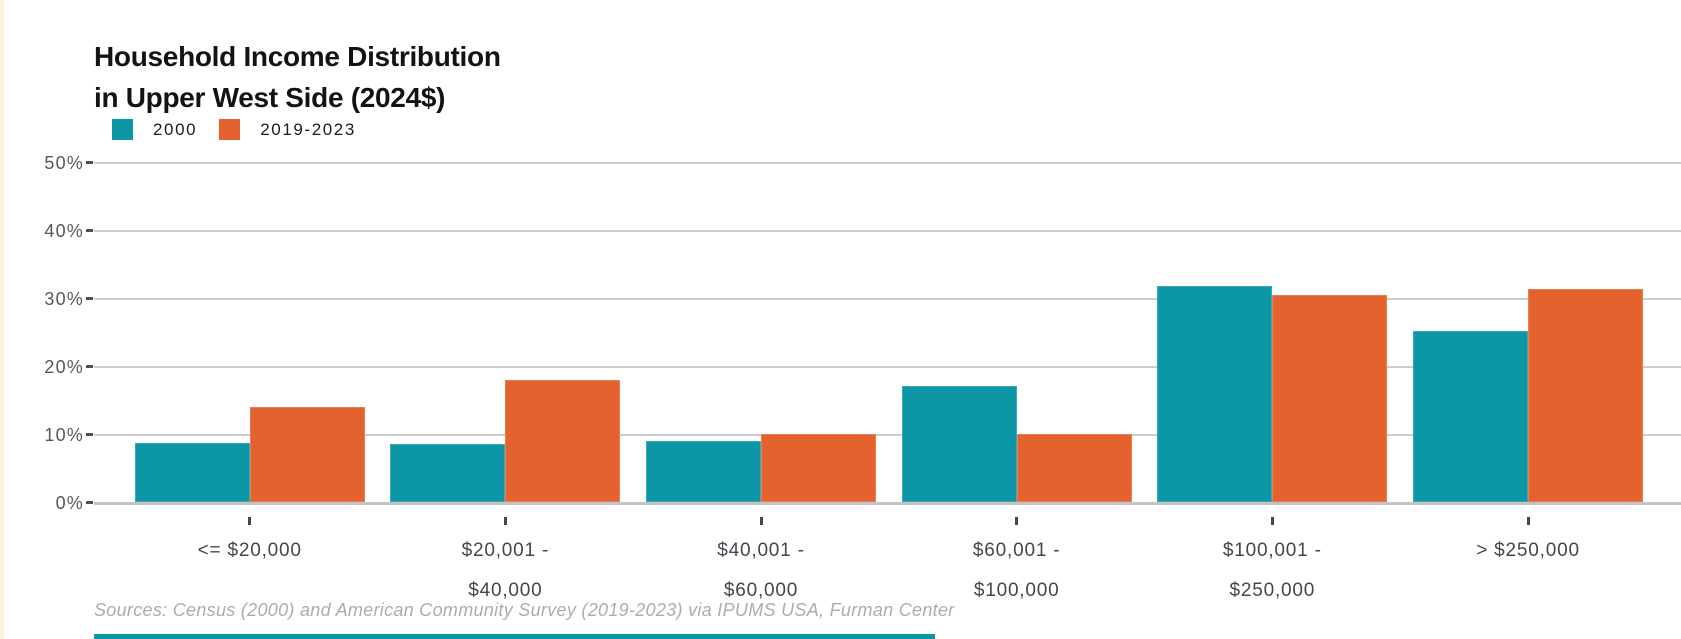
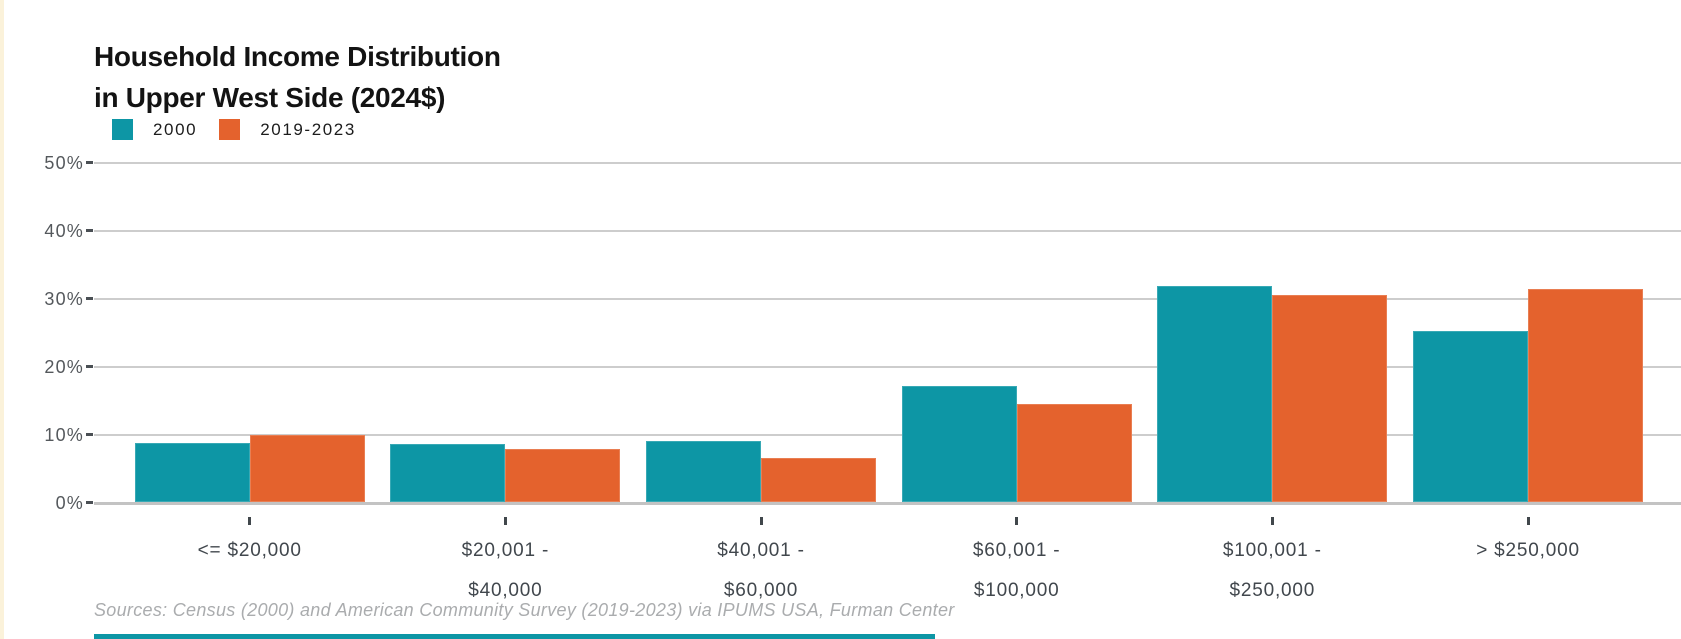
2019-2023/<= $20,000: 14% -> 10%
2019-2023/$20,001 - $40,000: 18% -> 8%
2019-2023/$40,001 - $60,000: 10% -> 6%
2019-2023/$60,001 - $100,000: 10% -> 14%
